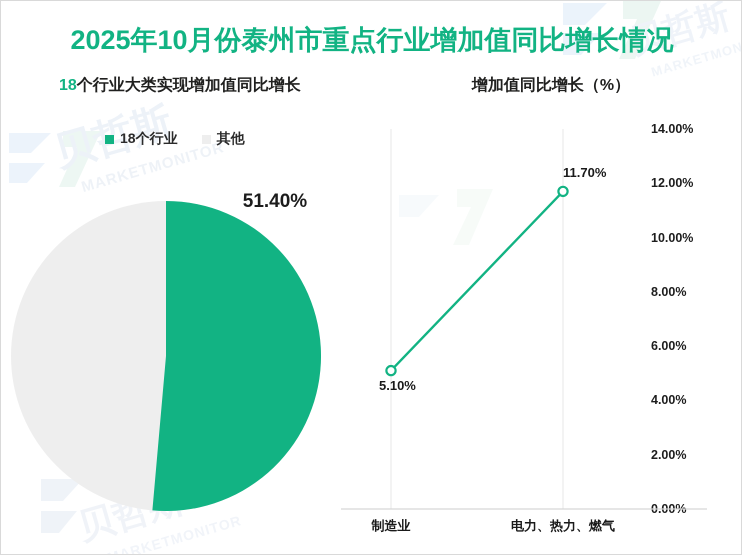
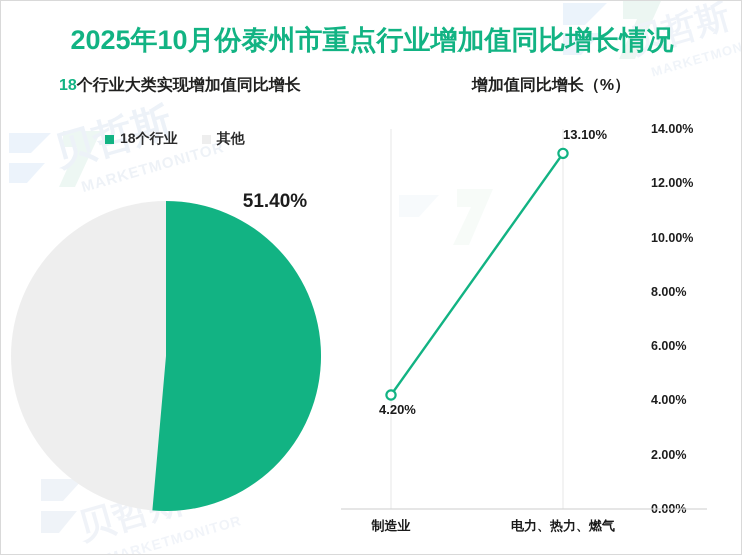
增加值同比增长（%）/制造业: 5.10% -> 4.20%
增加值同比增长（%）/电力、热力、燃气: 11.70% -> 13.10%
